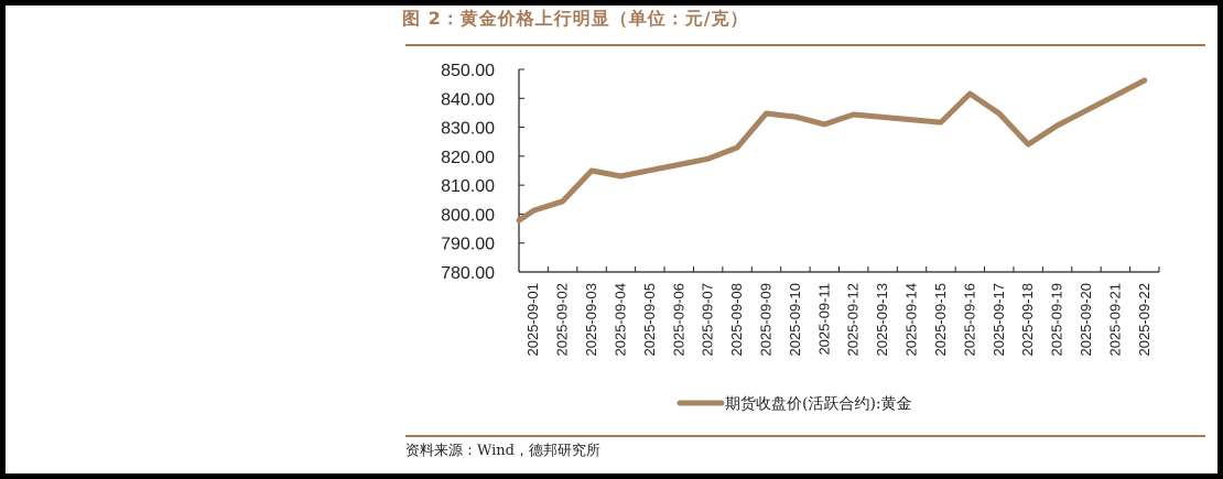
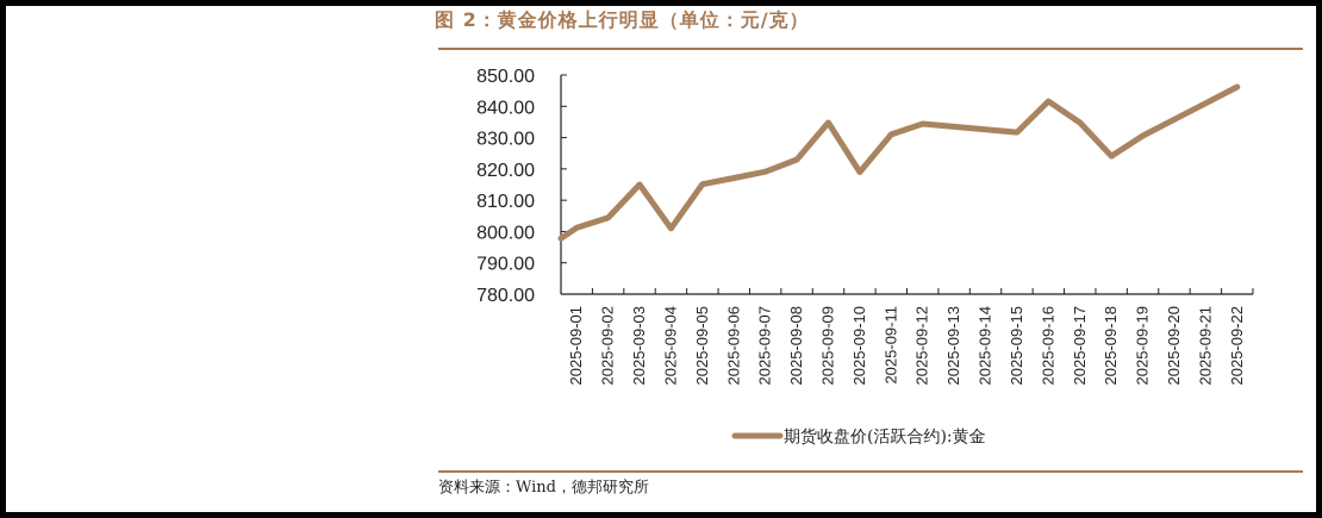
2025-09-04: 813 -> 801
2025-09-10: 834 -> 819
